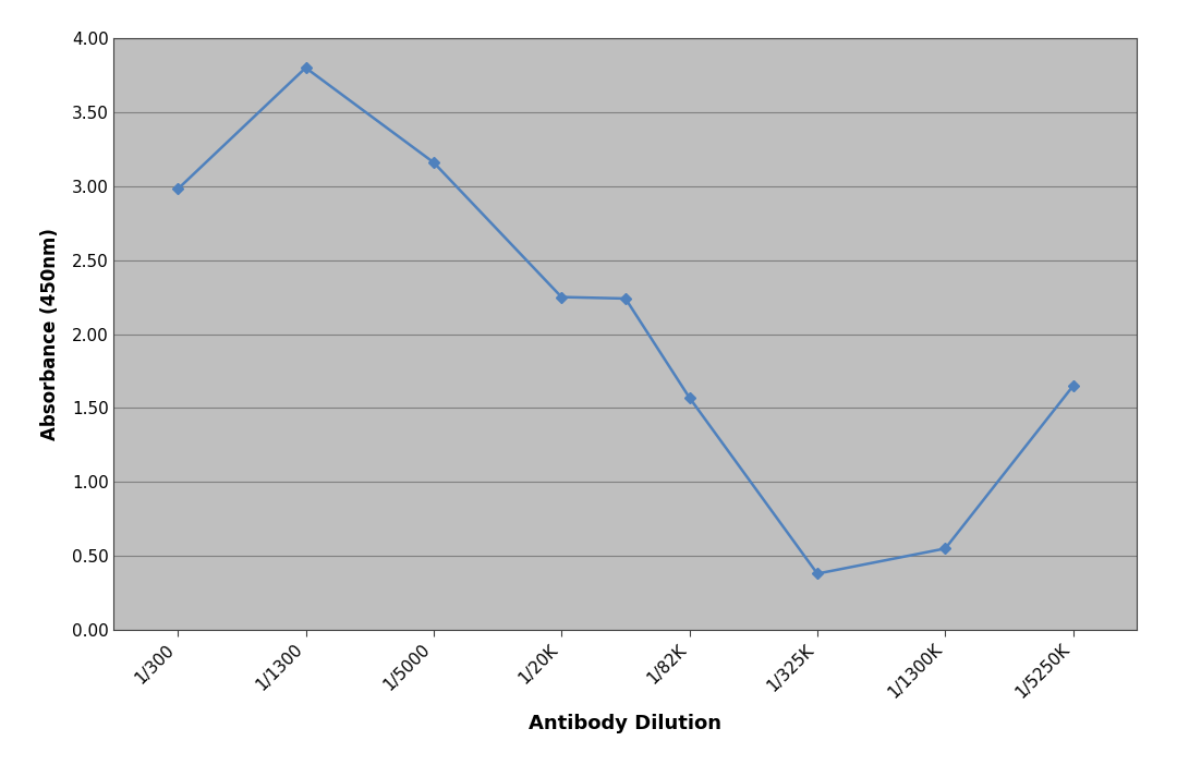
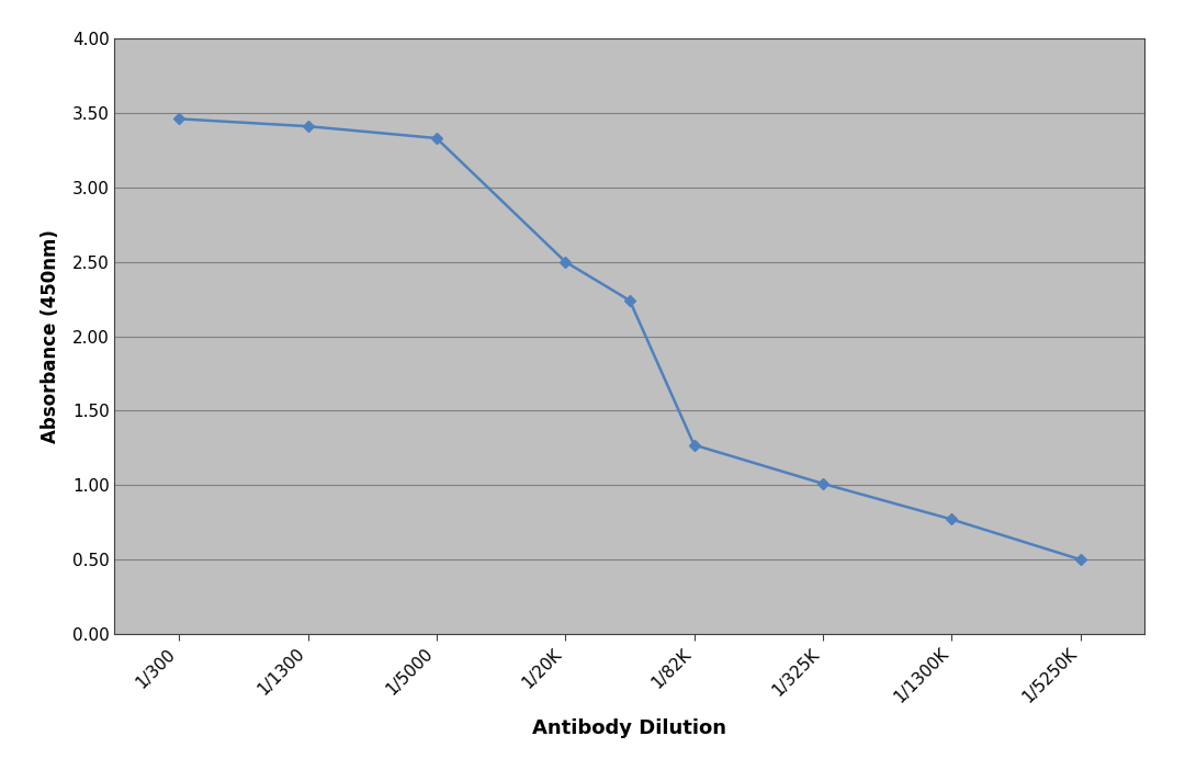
1/300: 2.98 -> 3.46
1/1300: 3.80 -> 3.41
1/5000: 3.16 -> 3.33
1/20K: 2.25 -> 2.50
1/82K: 1.57 -> 1.27
1/325K: 0.38 -> 1.01
1/1300K: 0.55 -> 0.77
1/5250K: 1.65 -> 0.50
